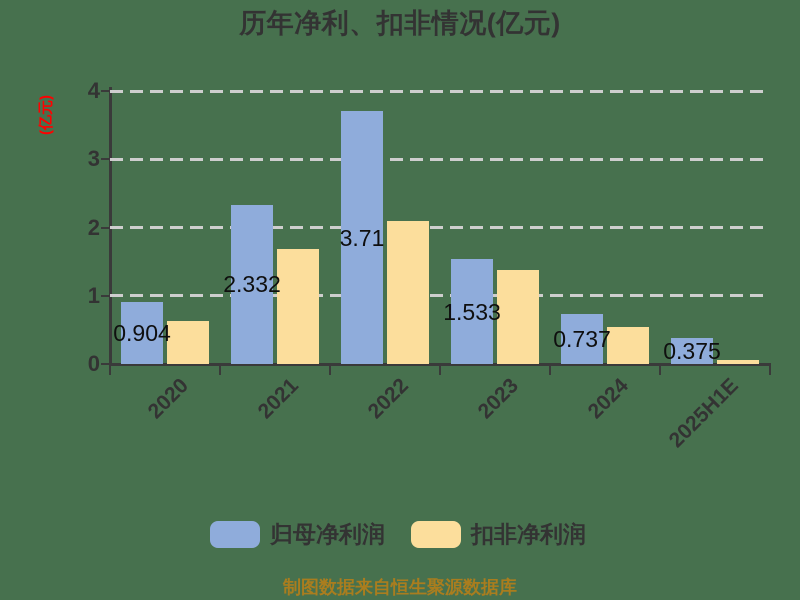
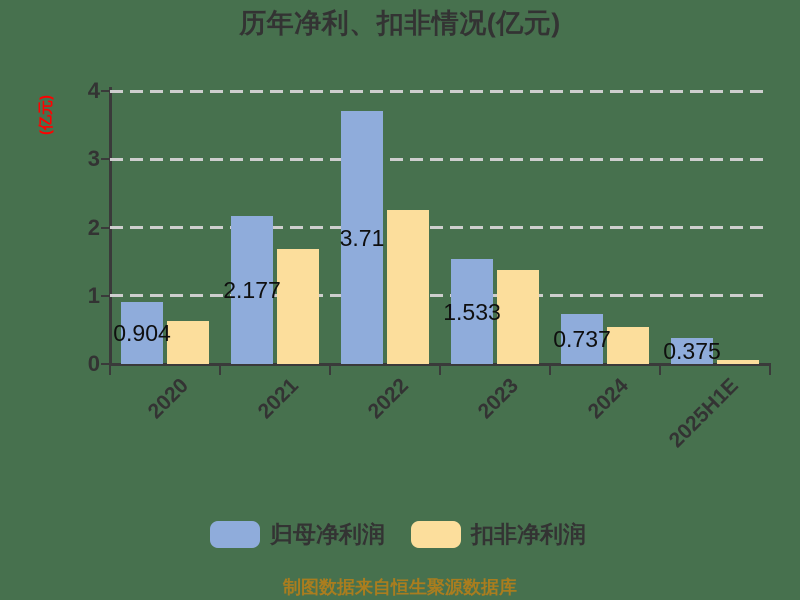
归母净利润/2021: 2.332 -> 2.177
扣非净利润/2022: 2.1 -> 2.3
